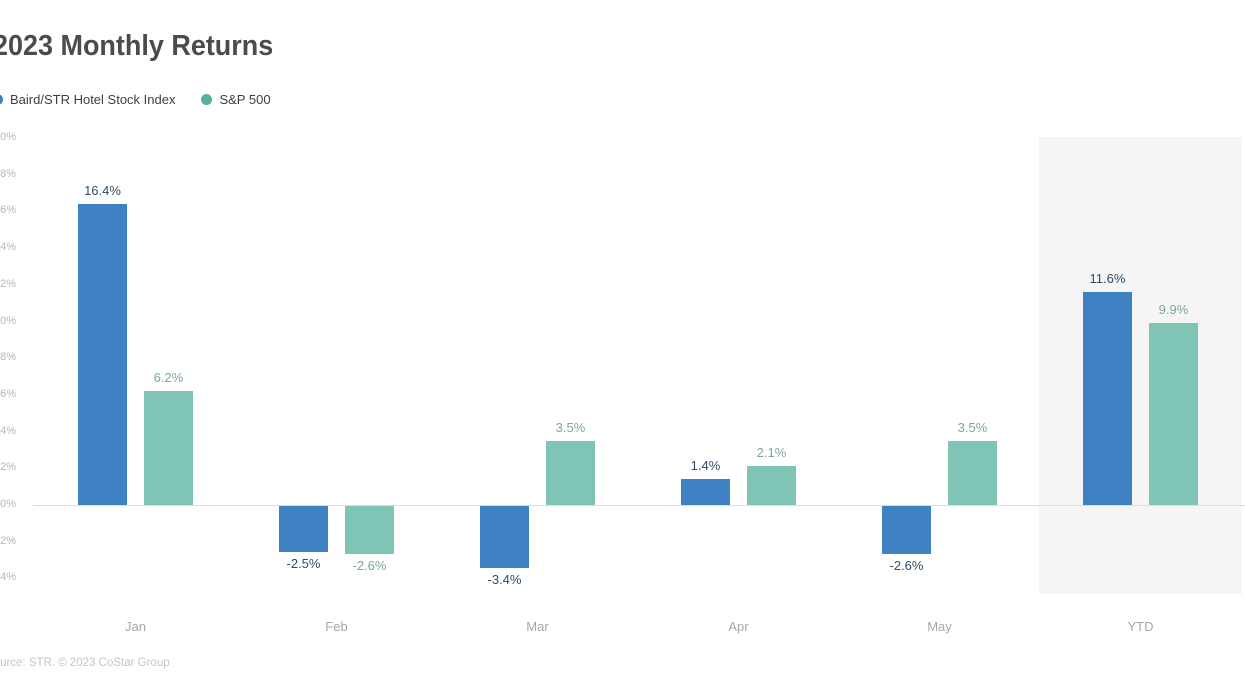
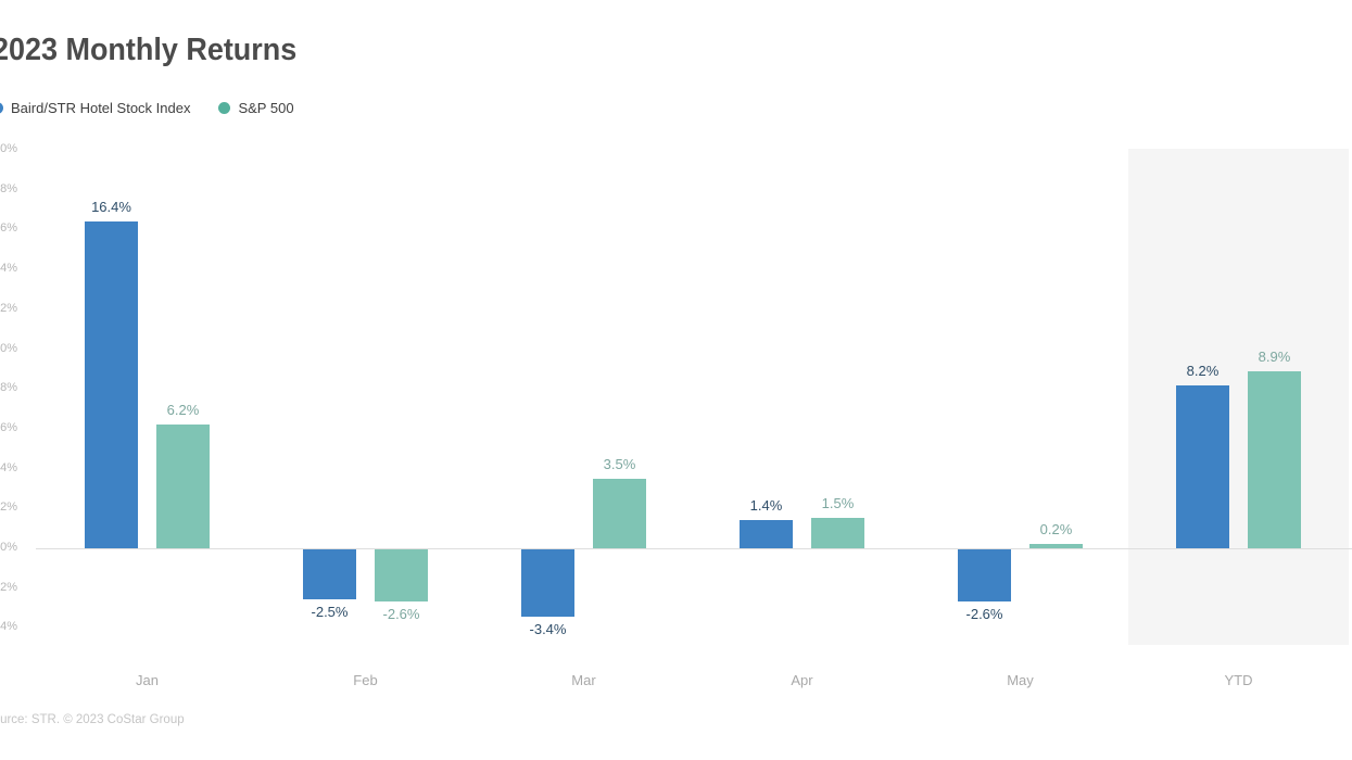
S&P 500/Apr: 2.1% -> 1.5%
S&P 500/May: 3.5% -> 0.2%
Baird/STR Hotel Stock Index/YTD: 11.6% -> 8.2%
S&P 500/YTD: 9.9% -> 8.9%
